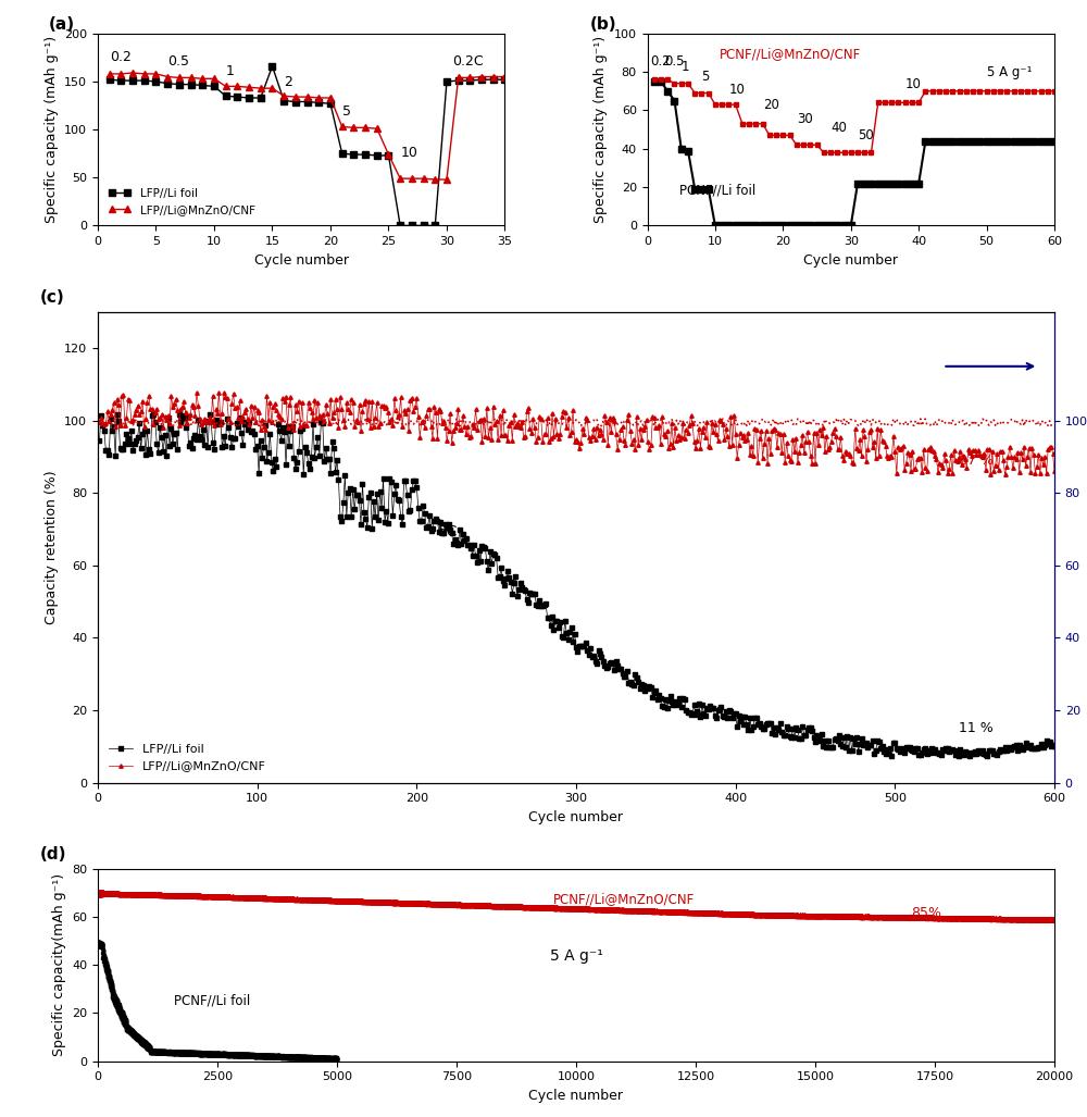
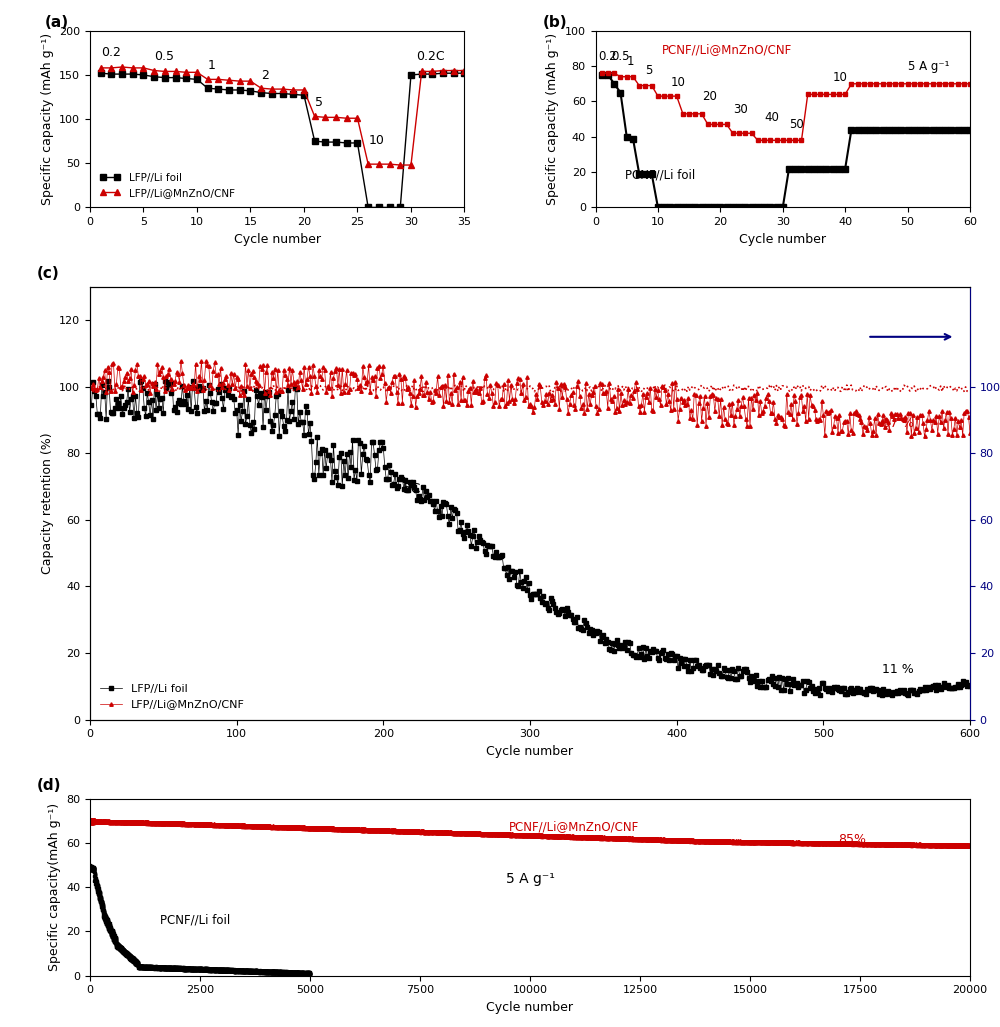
LFP//Li foil/15: 166 -> 132
LFP//Li@MnZnO/CNF/25: 74 -> 101
